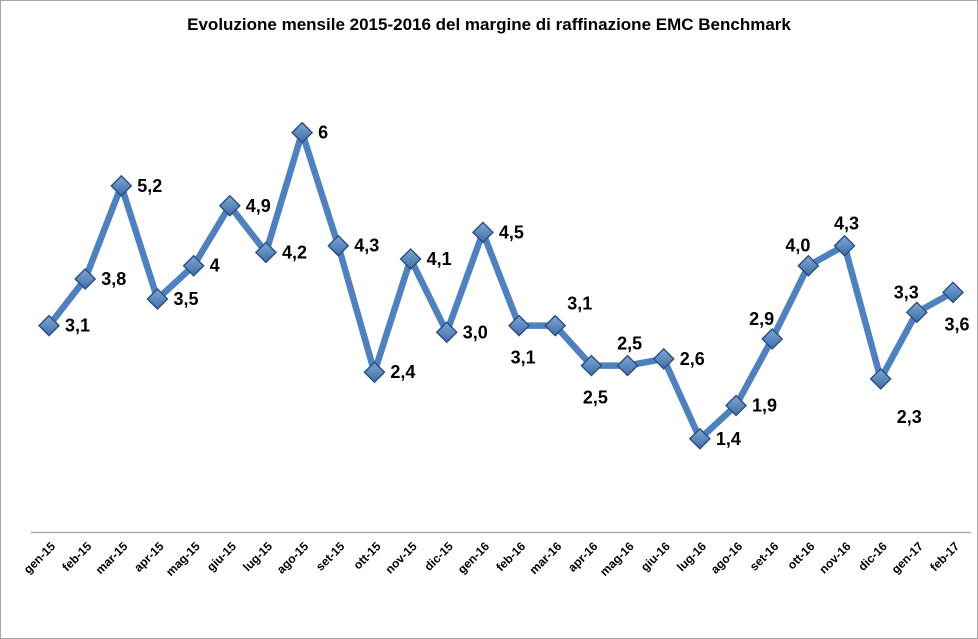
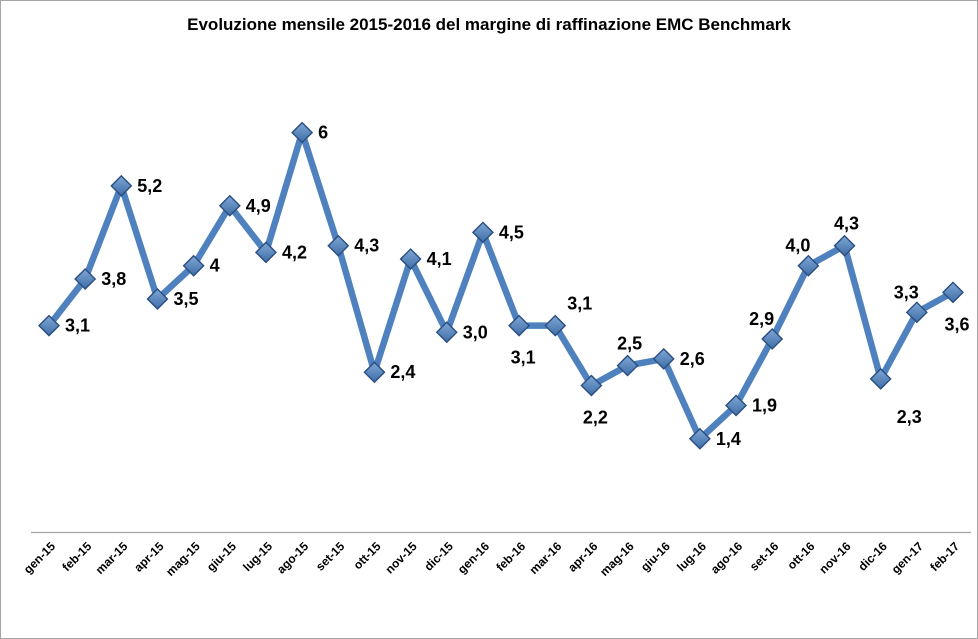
apr-16: 2,5 -> 2,2
